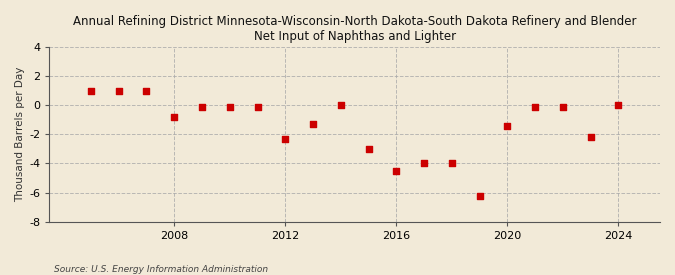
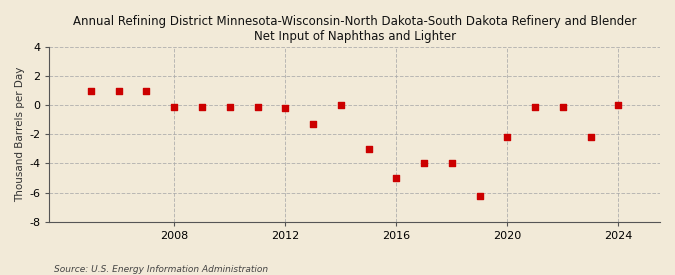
2008: -0.8 -> -0.1
2012: -2.3 -> -0.2
2016: -4.5 -> -5.0
2020: -1.4 -> -2.2
